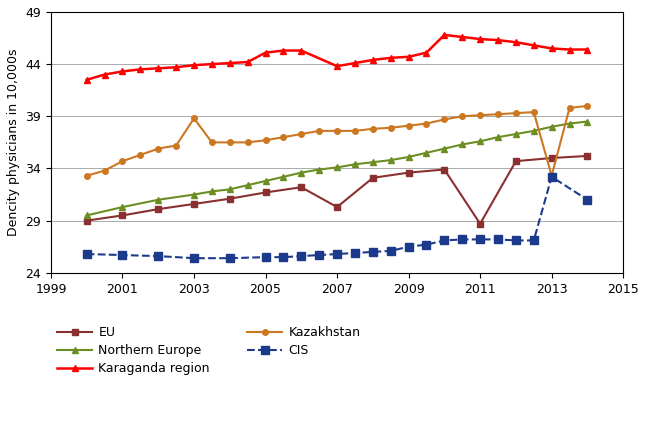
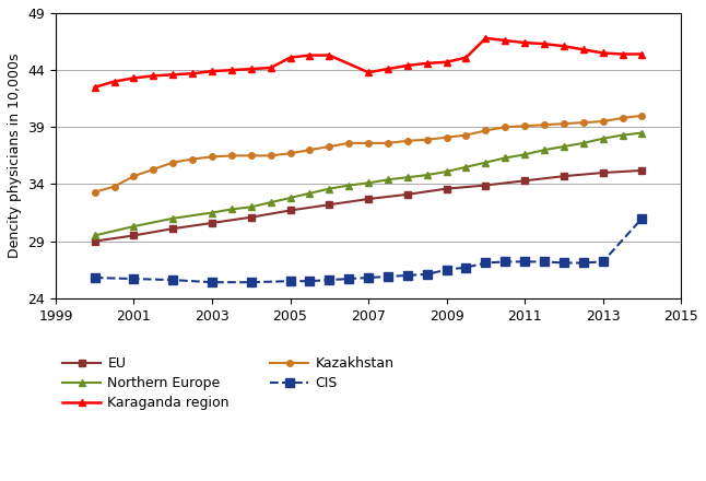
Kazakhstan/2003: 38.8 -> 36.4
EU/2007: 30.3 -> 32.7
EU/2011: 28.7 -> 34.3
Kazakhstan/2013: 33.3 -> 39.5
CIS/2013: 33.2 -> 27.2
